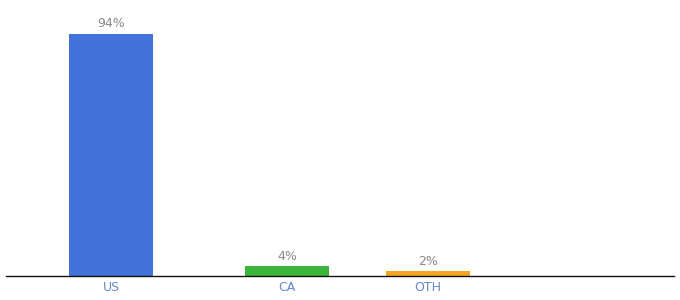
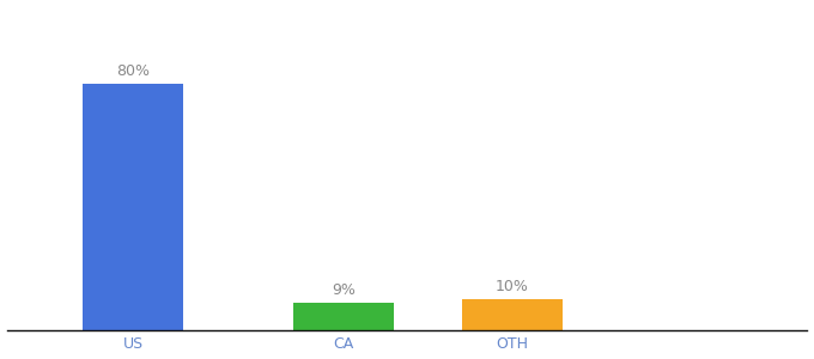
US: 94% -> 80%
CA: 4% -> 9%
OTH: 2% -> 10%
